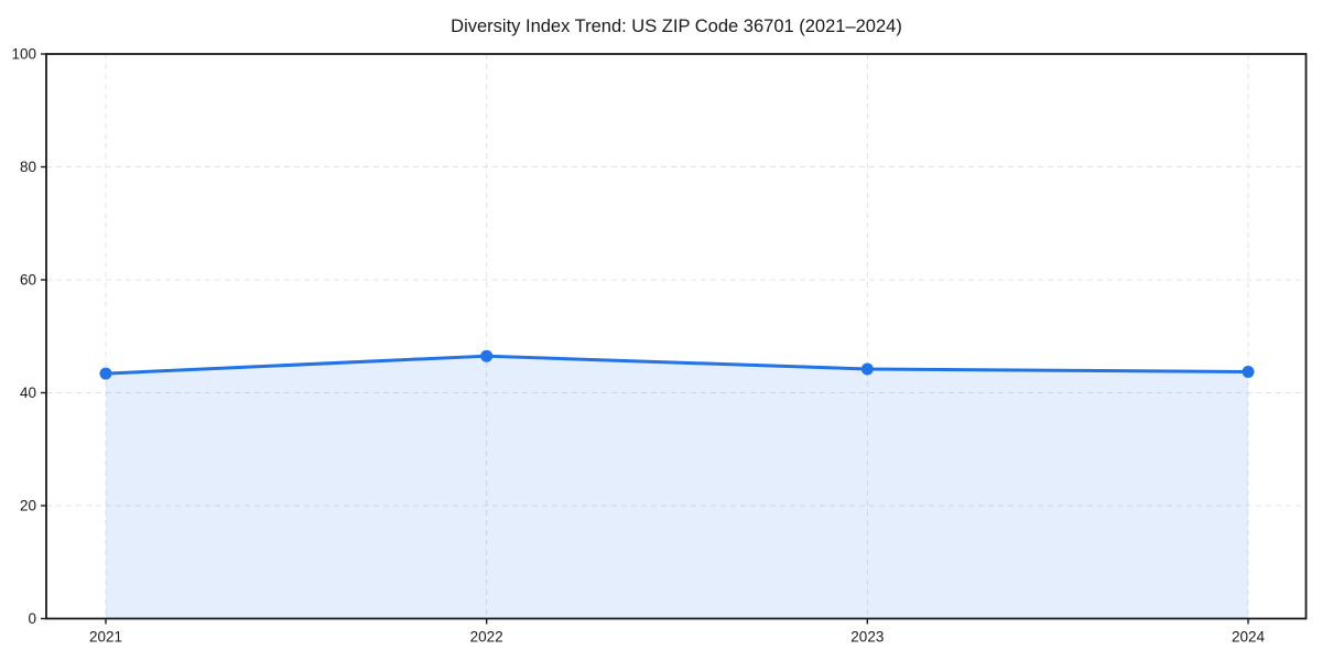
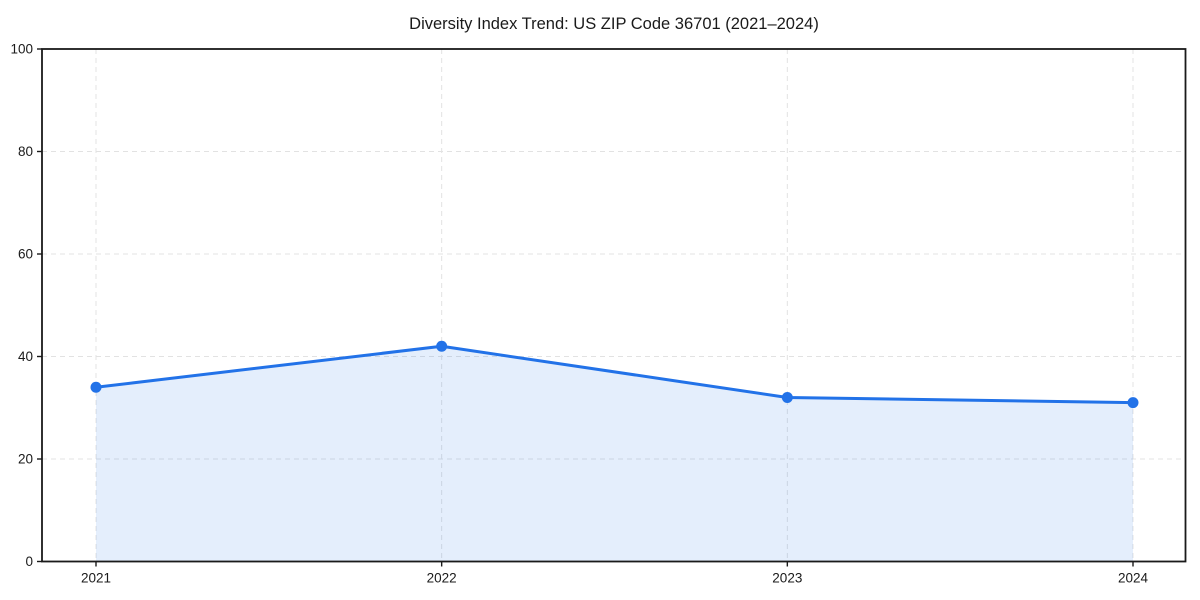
2021: 43 -> 34
2022: 46 -> 42
2023: 44 -> 32
2024: 44 -> 31
